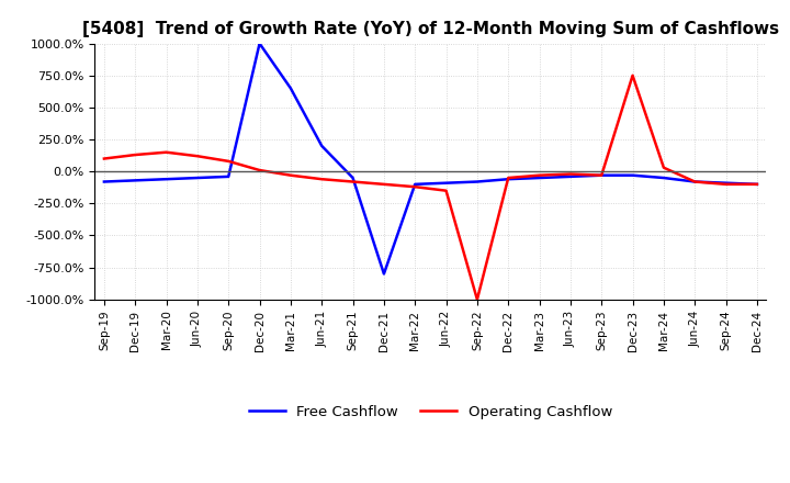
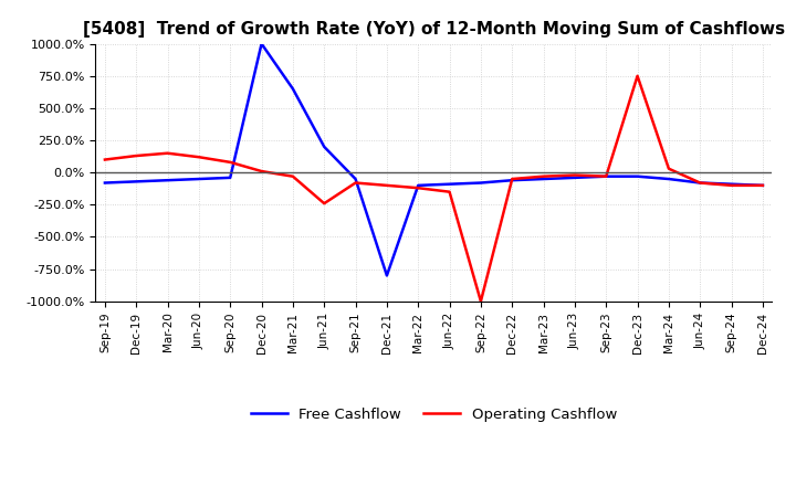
Operating Cashflow/Jun-21: -60% -> -240%
